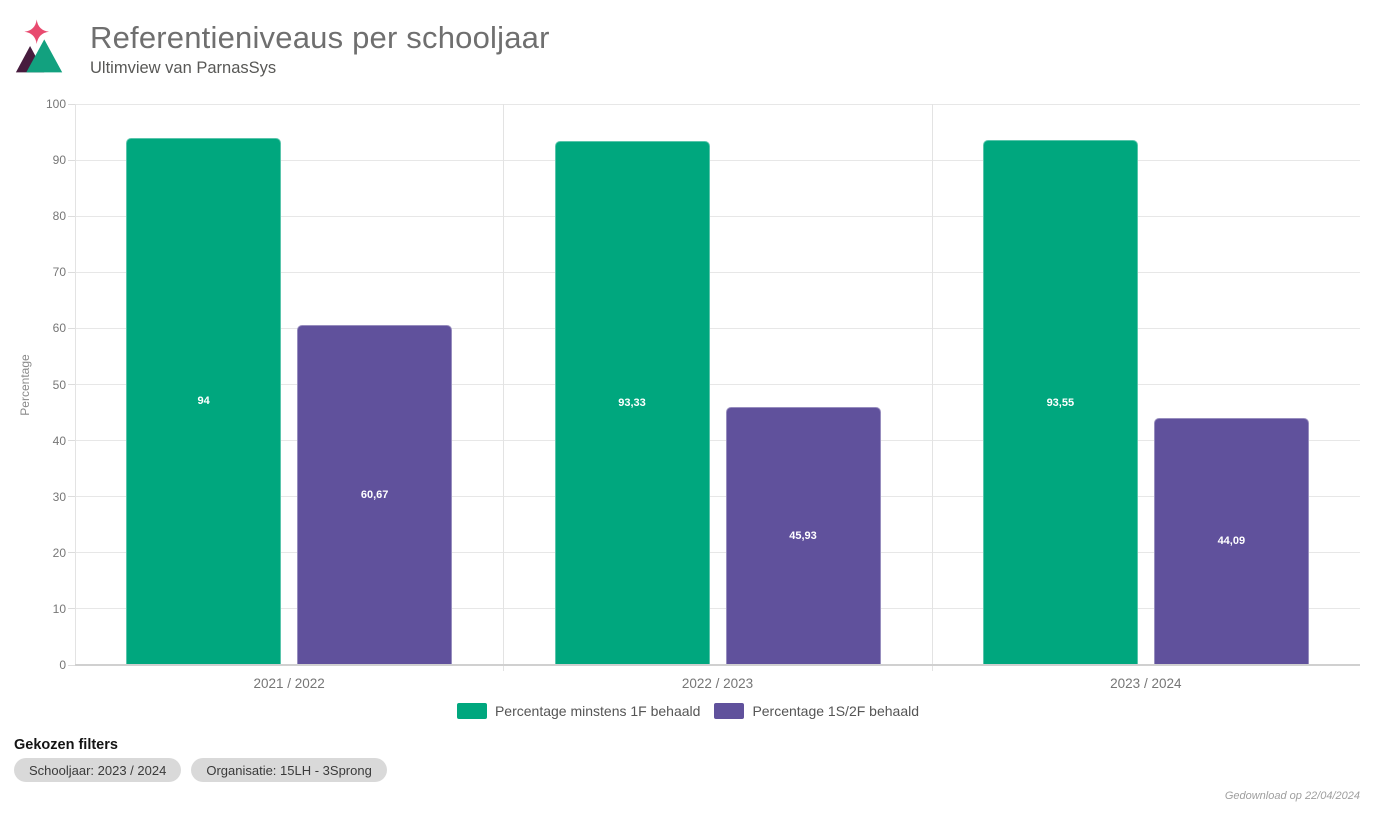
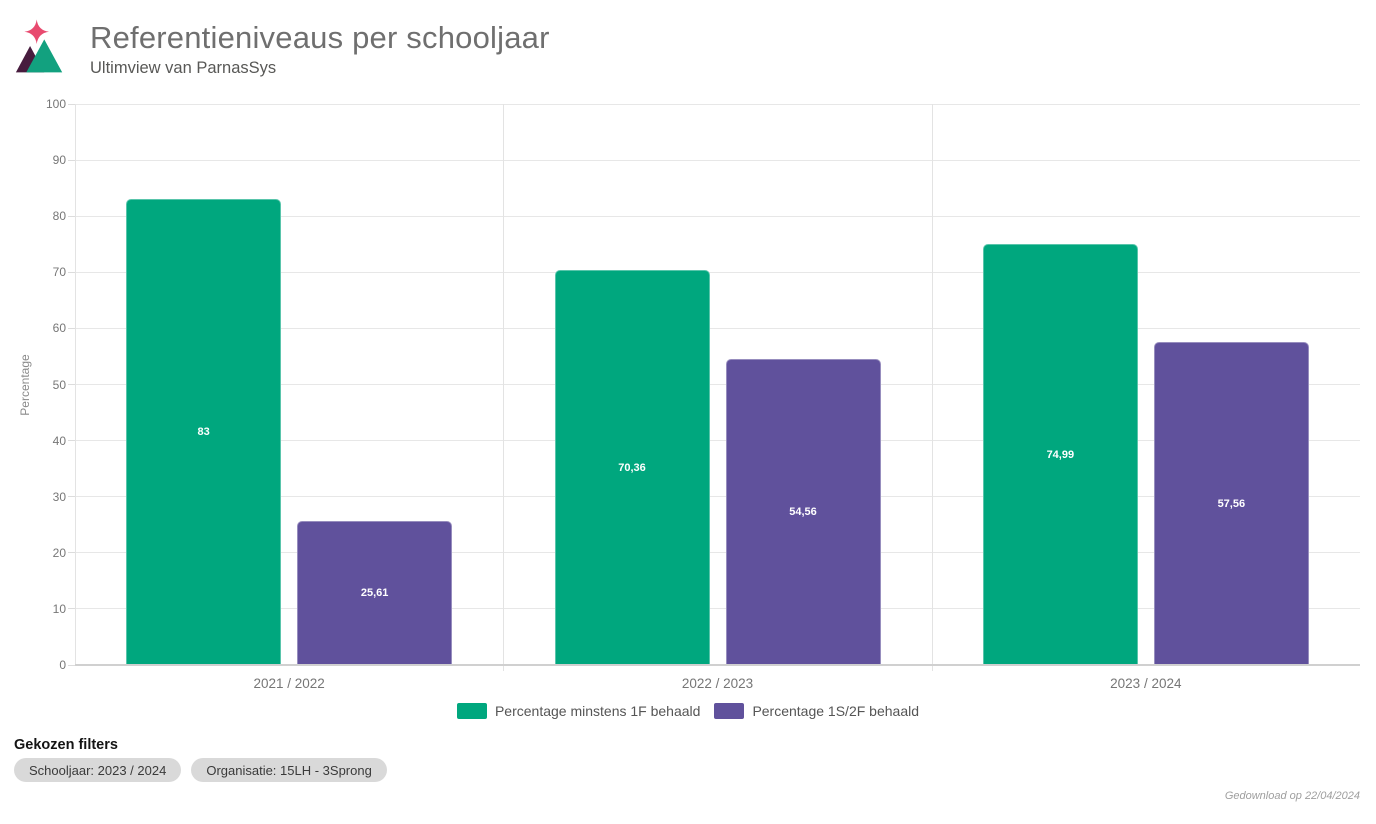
Percentage minstens 1F behaald/2021 / 2022: 94 -> 83
Percentage 1S/2F behaald/2021 / 2022: 60,67 -> 25,61
Percentage minstens 1F behaald/2022 / 2023: 93,33 -> 70,36
Percentage 1S/2F behaald/2022 / 2023: 45,93 -> 54,56
Percentage minstens 1F behaald/2023 / 2024: 93,55 -> 74,99
Percentage 1S/2F behaald/2023 / 2024: 44,09 -> 57,56
